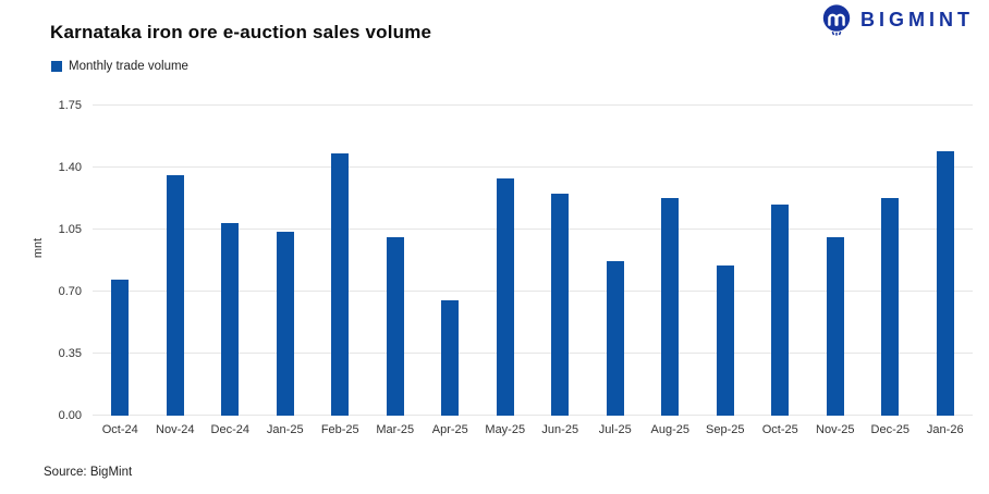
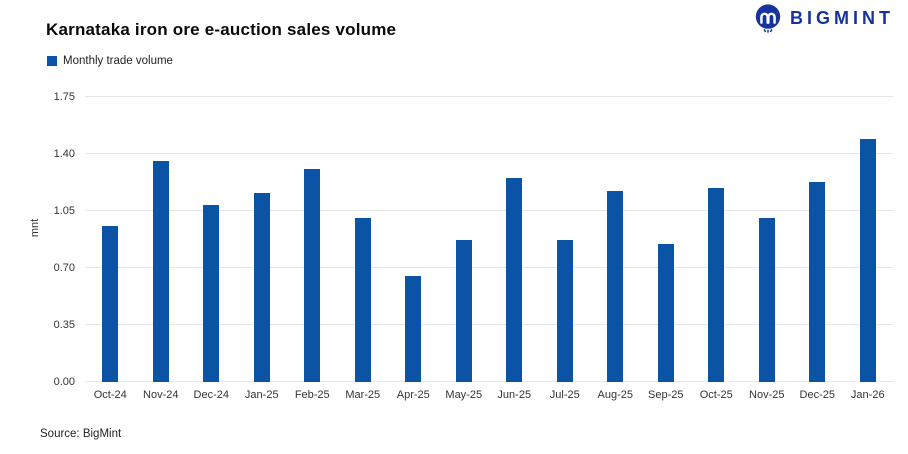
Oct-24: 0.77 -> 0.96
Jan-25: 1.04 -> 1.16
Feb-25: 1.48 -> 1.31
May-25: 1.34 -> 0.87
Aug-25: 1.23 -> 1.17
